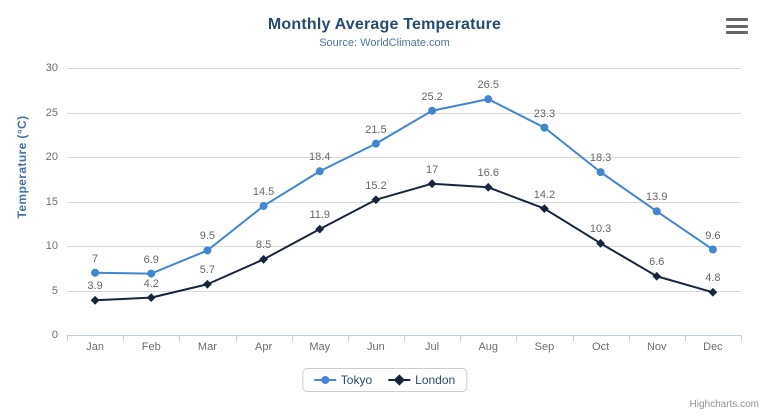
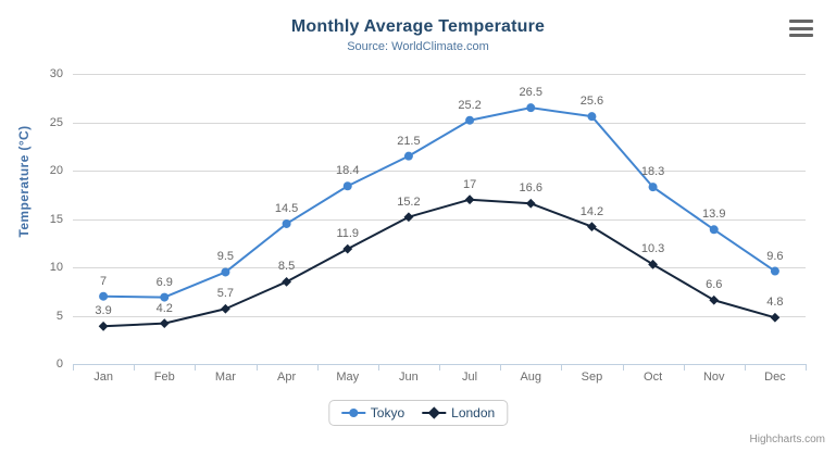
Tokyo/Sep: 23.3 -> 25.6
